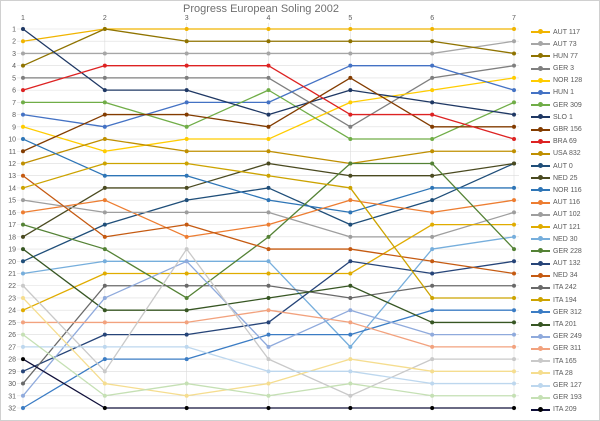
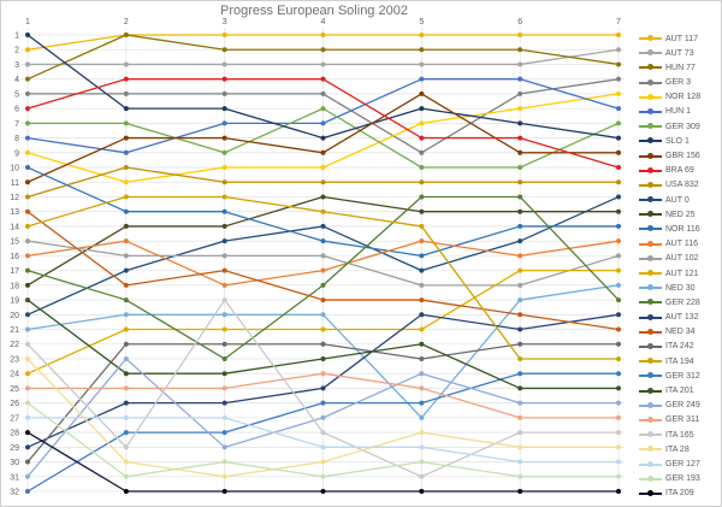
GER 249/3: 20 -> 29
USA 832/5: 12 -> 11
NED 25/7: 12 -> 13
